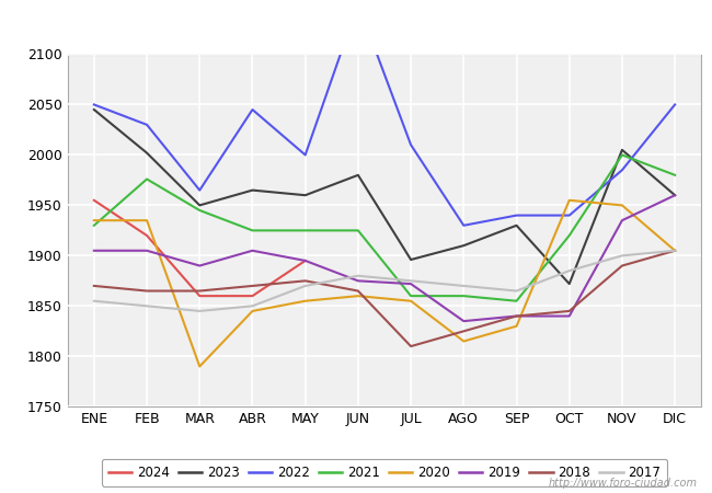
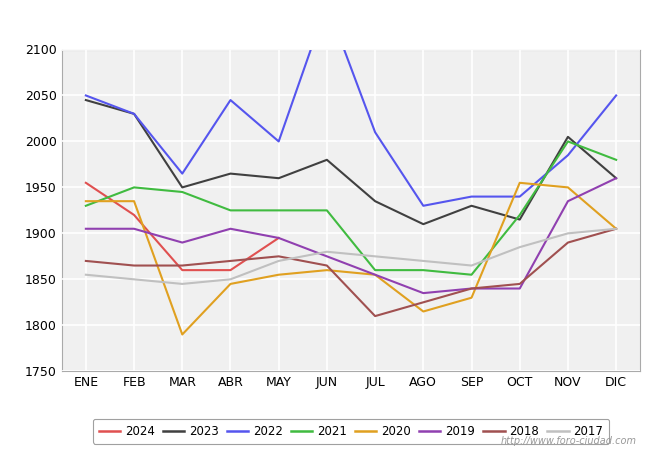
2023/FEB: 2002 -> 2030
2021/FEB: 1976 -> 1950
2023/JUL: 1896 -> 1935
2019/JUL: 1872 -> 1855
2023/OCT: 1872 -> 1915
